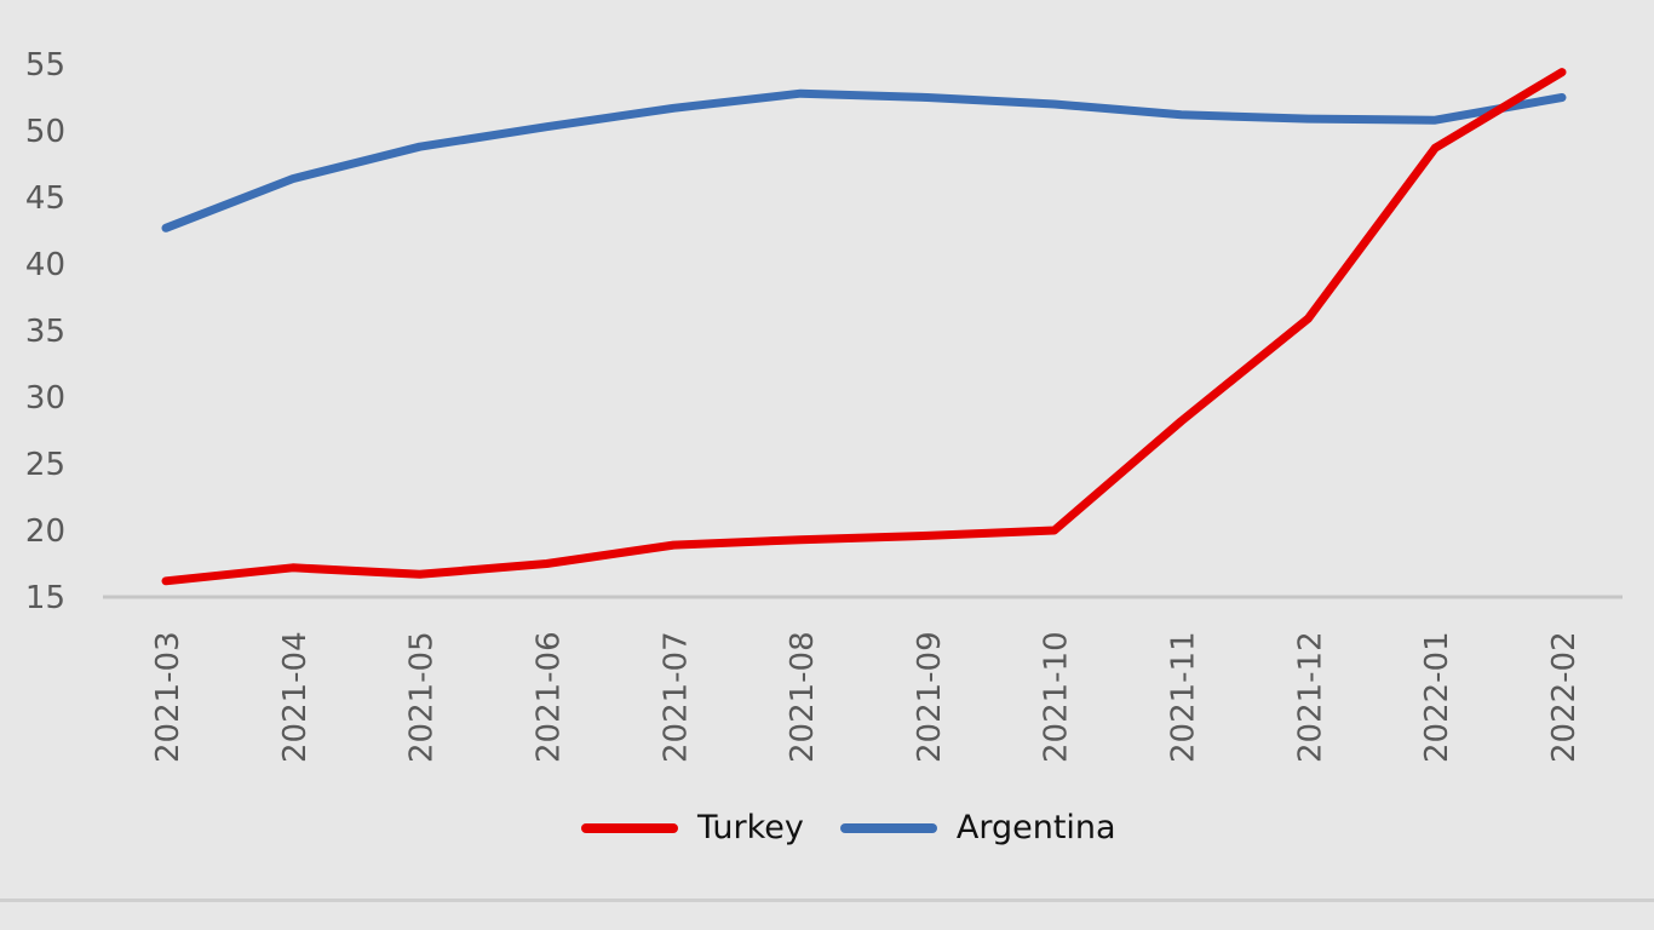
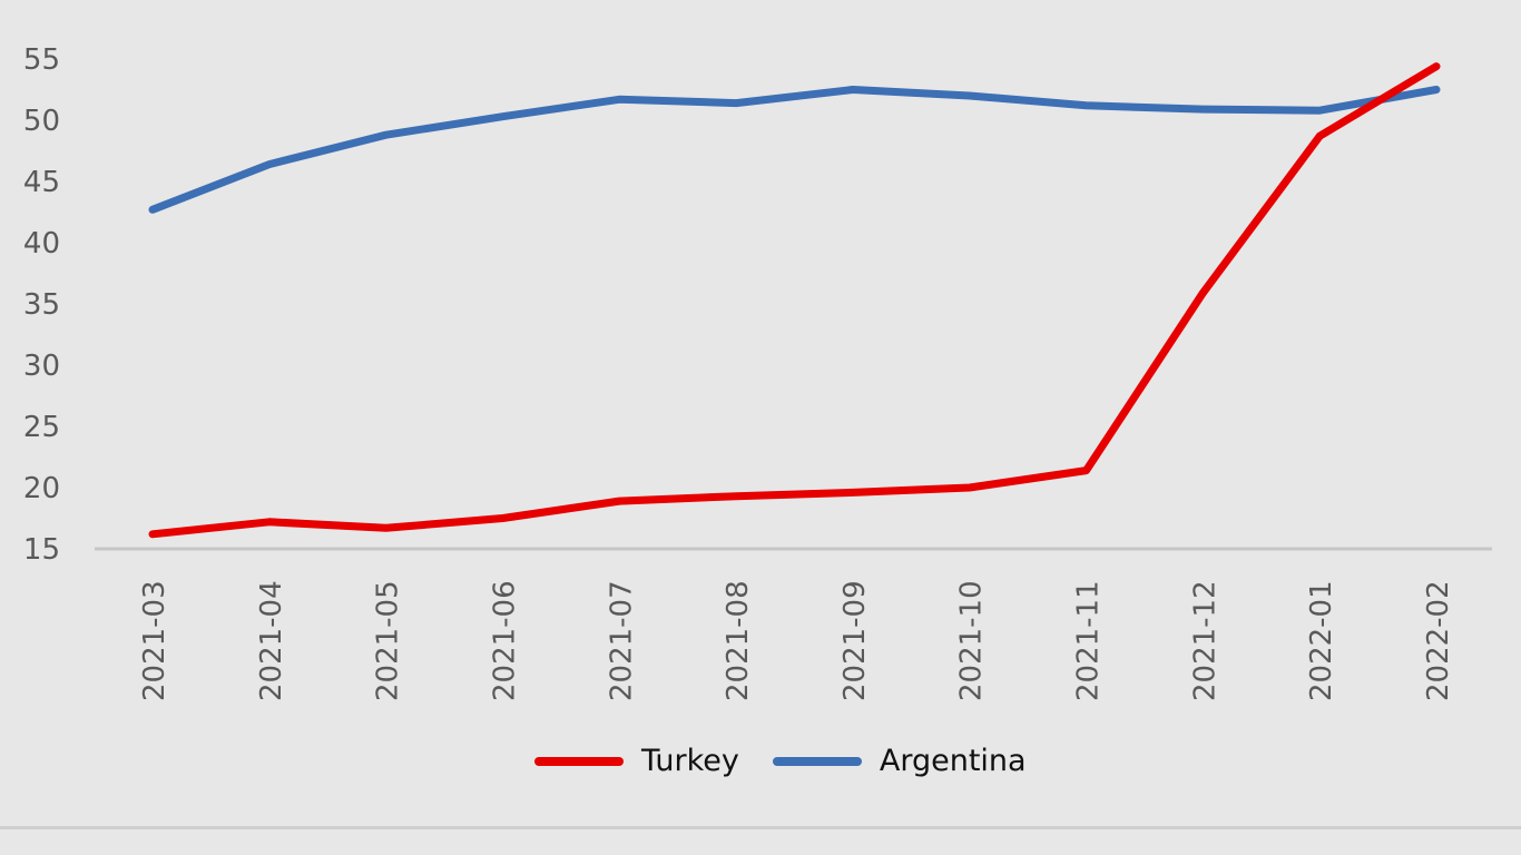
Argentina/2021-08: 52.8 -> 51.4
Turkey/2021-11: 28.2 -> 21.4
